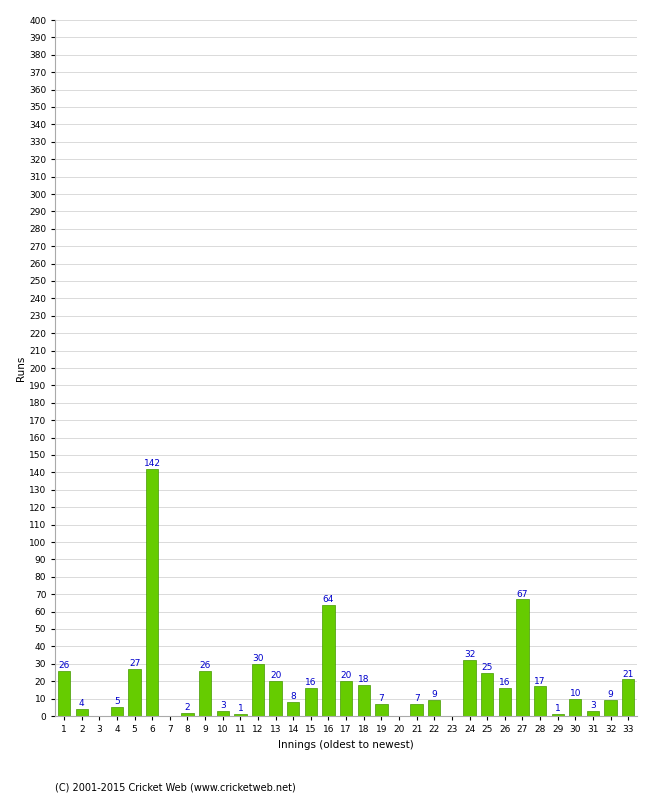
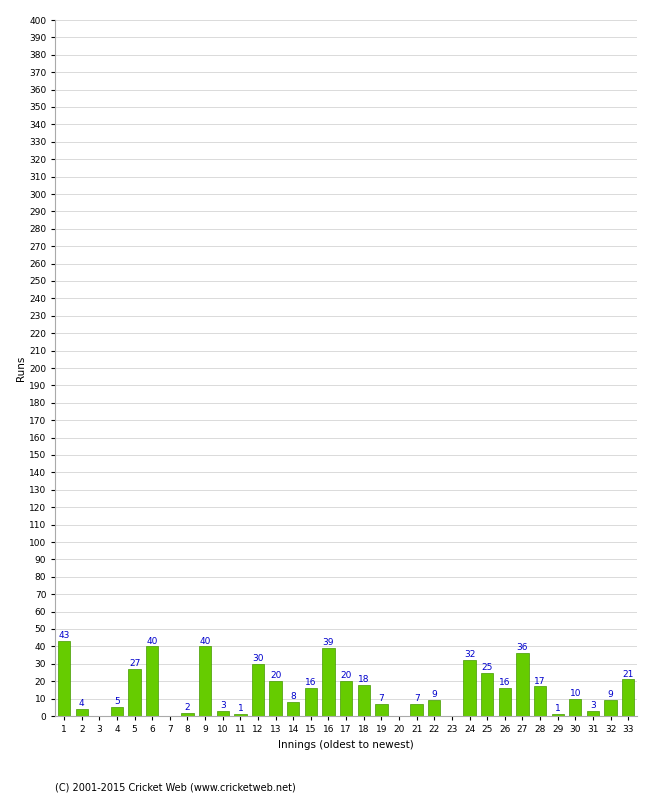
1: 26 -> 43
6: 142 -> 40
9: 26 -> 40
16: 64 -> 39
27: 67 -> 36
